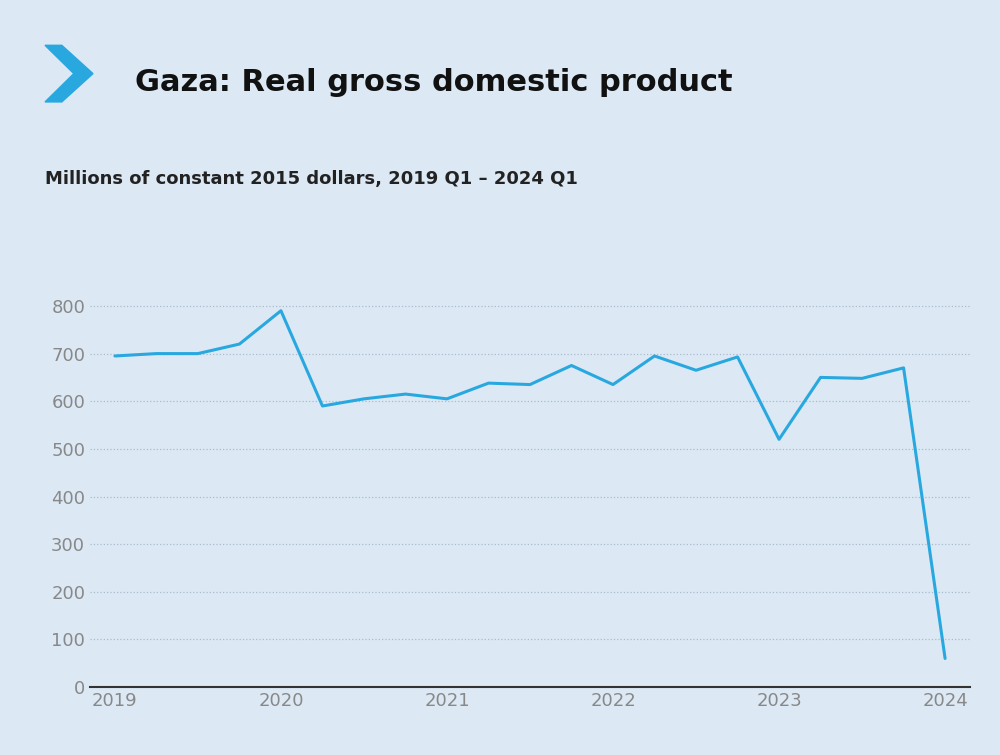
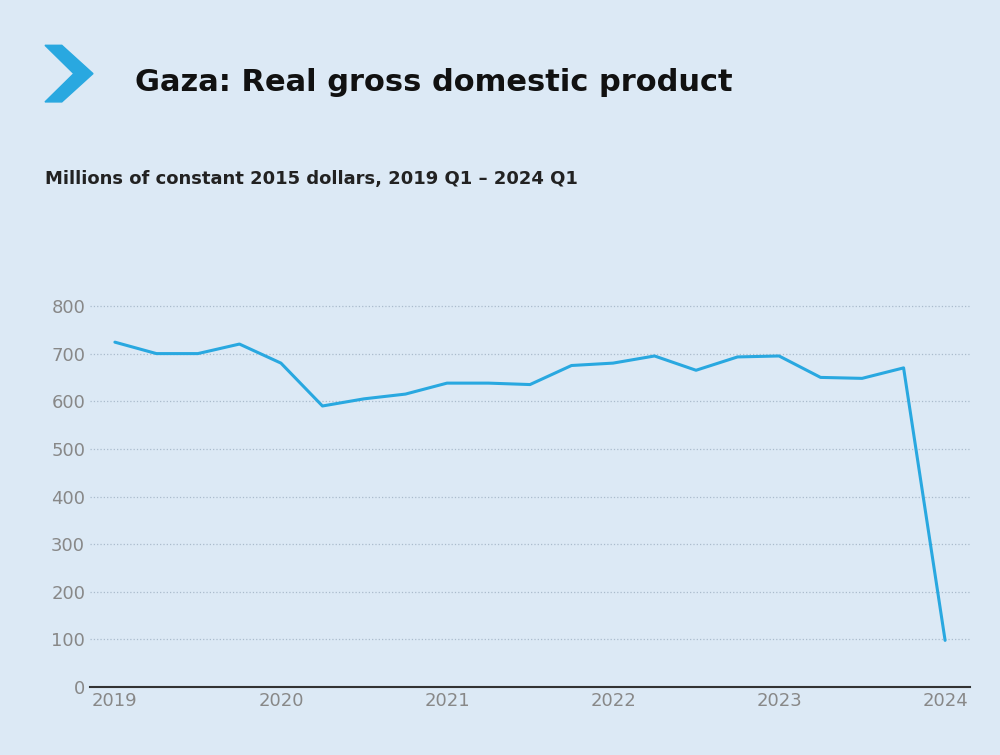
2019: 695 -> 724
2020: 790 -> 680
2021: 605 -> 638
2022: 635 -> 680
2023: 520 -> 695
2024: 60 -> 98
